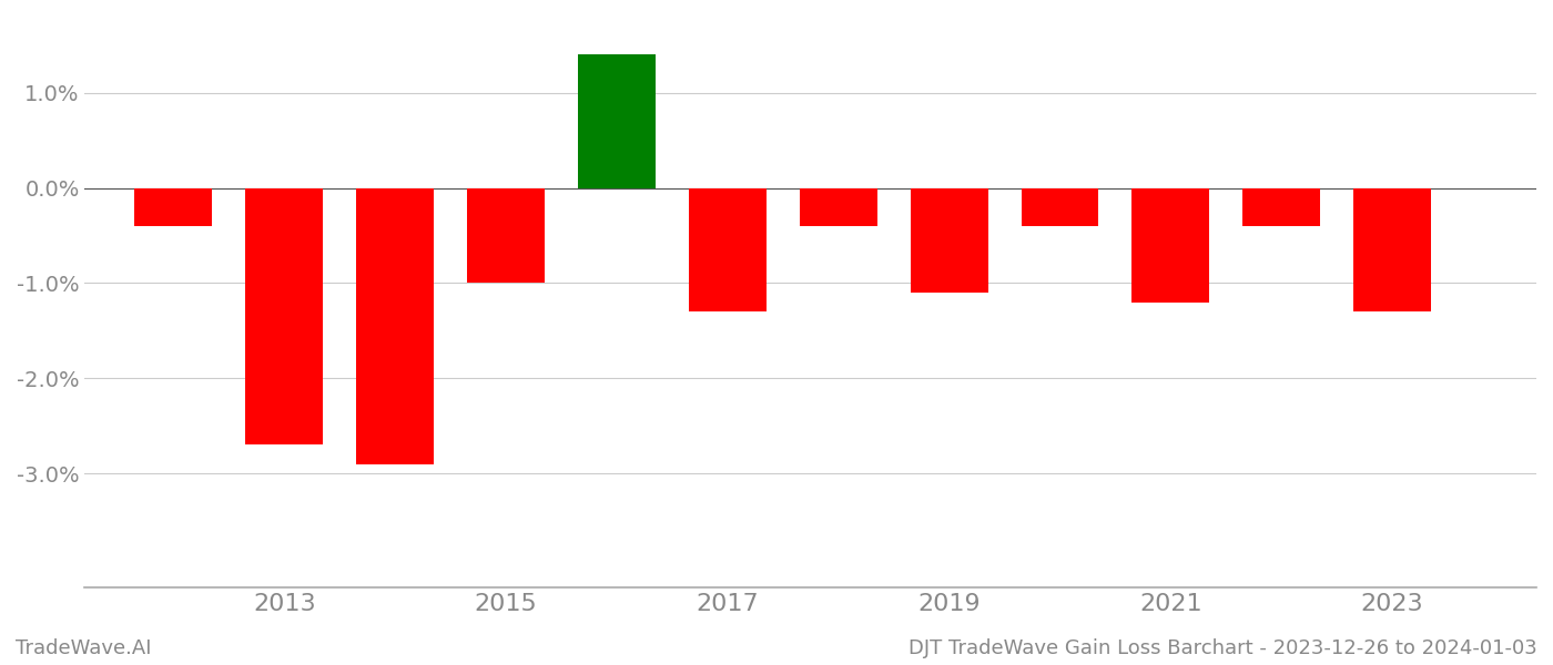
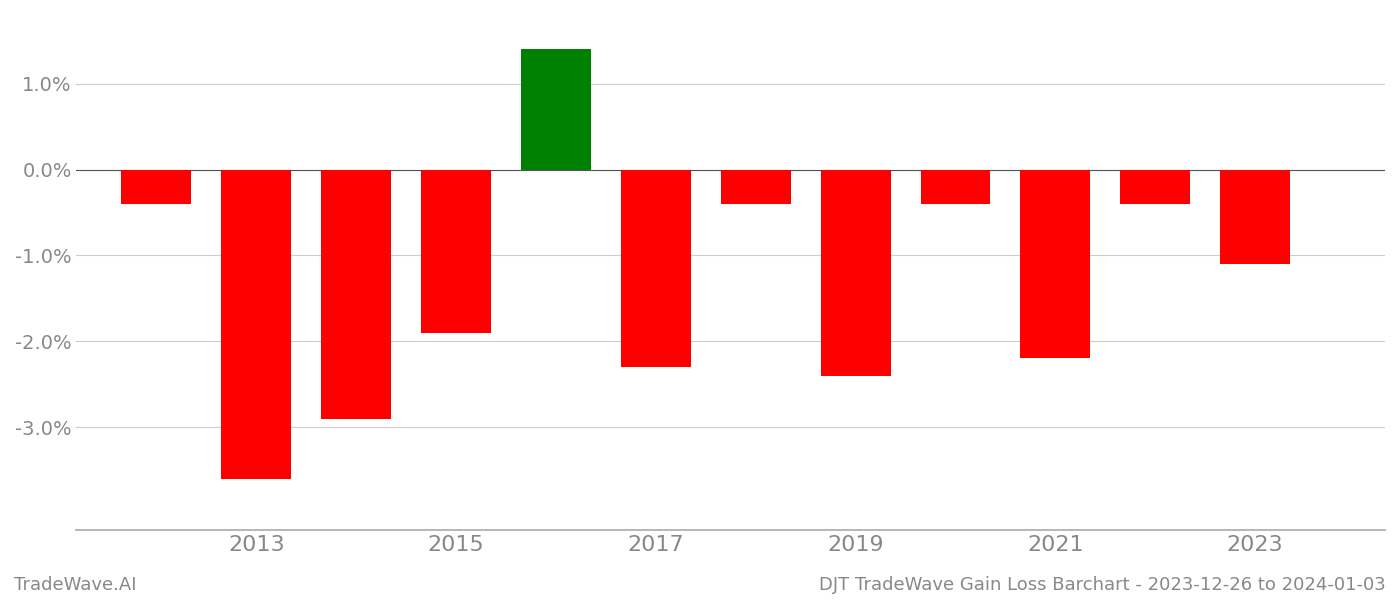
2013: -2.7% -> -3.6%
2015: -1.0% -> -1.9%
2017: -1.3% -> -2.3%
2019: -1.1% -> -2.4%
2021: -1.2% -> -2.2%
2023: -1.3% -> -1.1%
